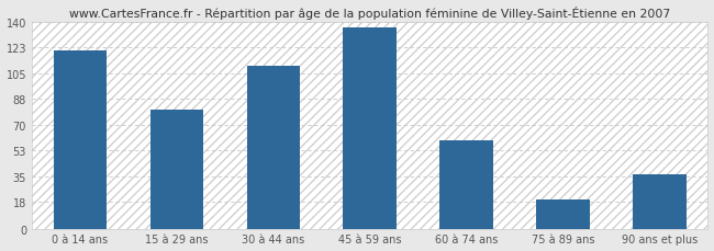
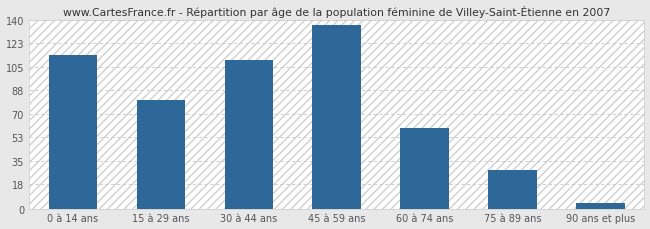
0 à 14 ans: 121 -> 114
75 à 89 ans: 20 -> 29
90 ans et plus: 37 -> 4
